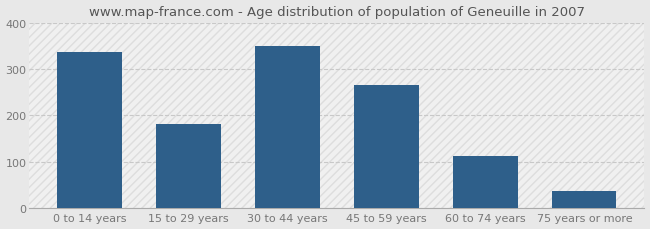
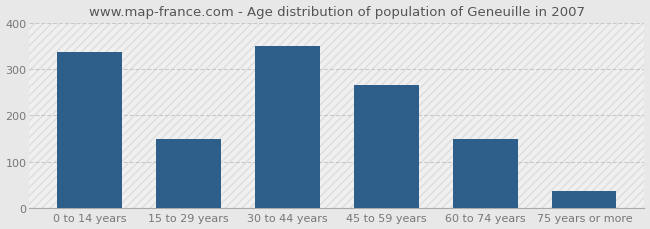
15 to 29 years: 182 -> 150
60 to 74 years: 112 -> 150
